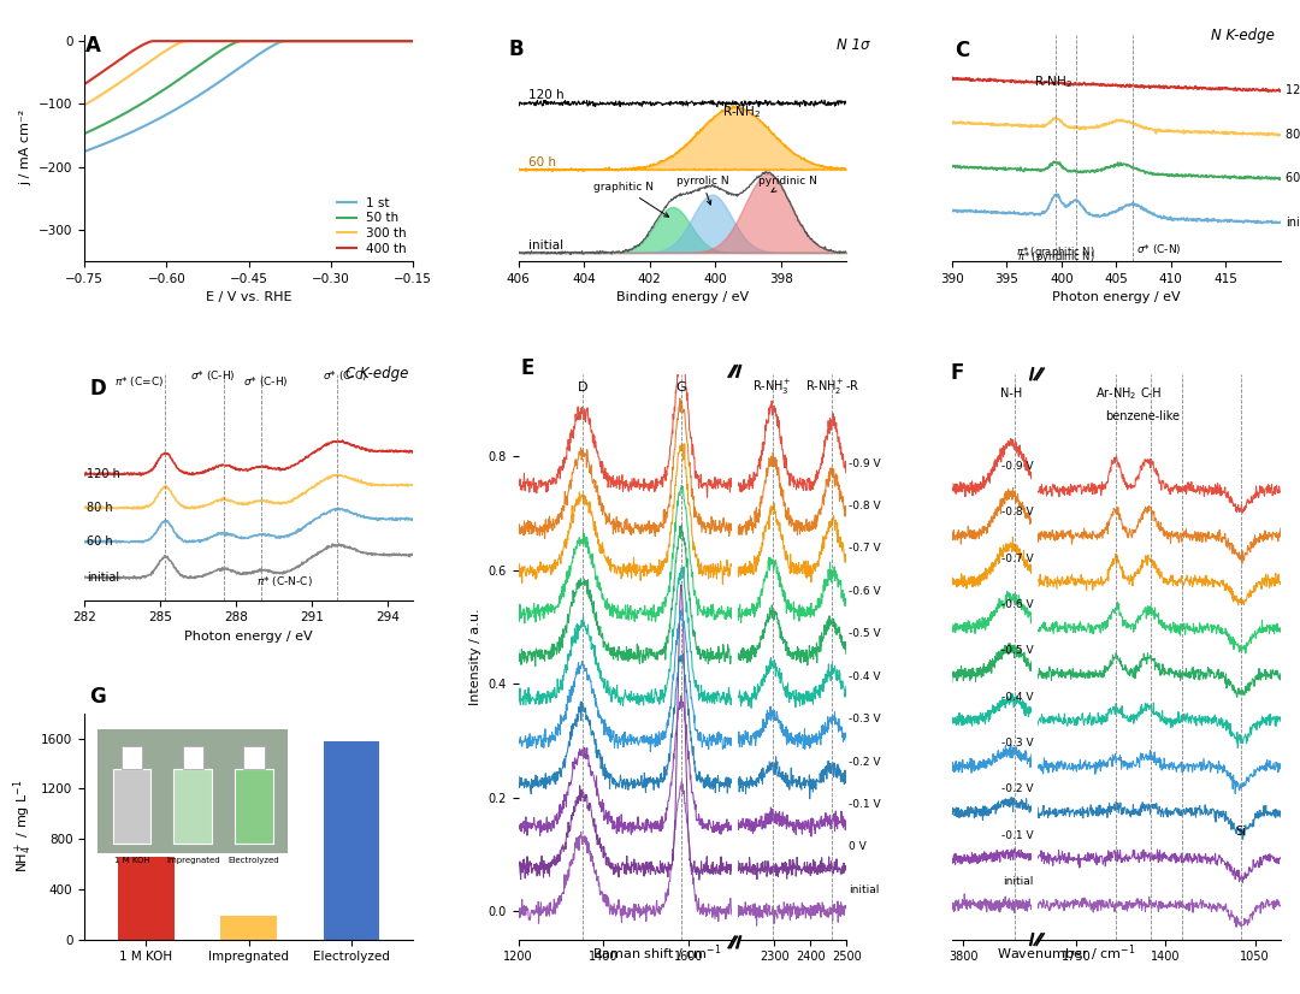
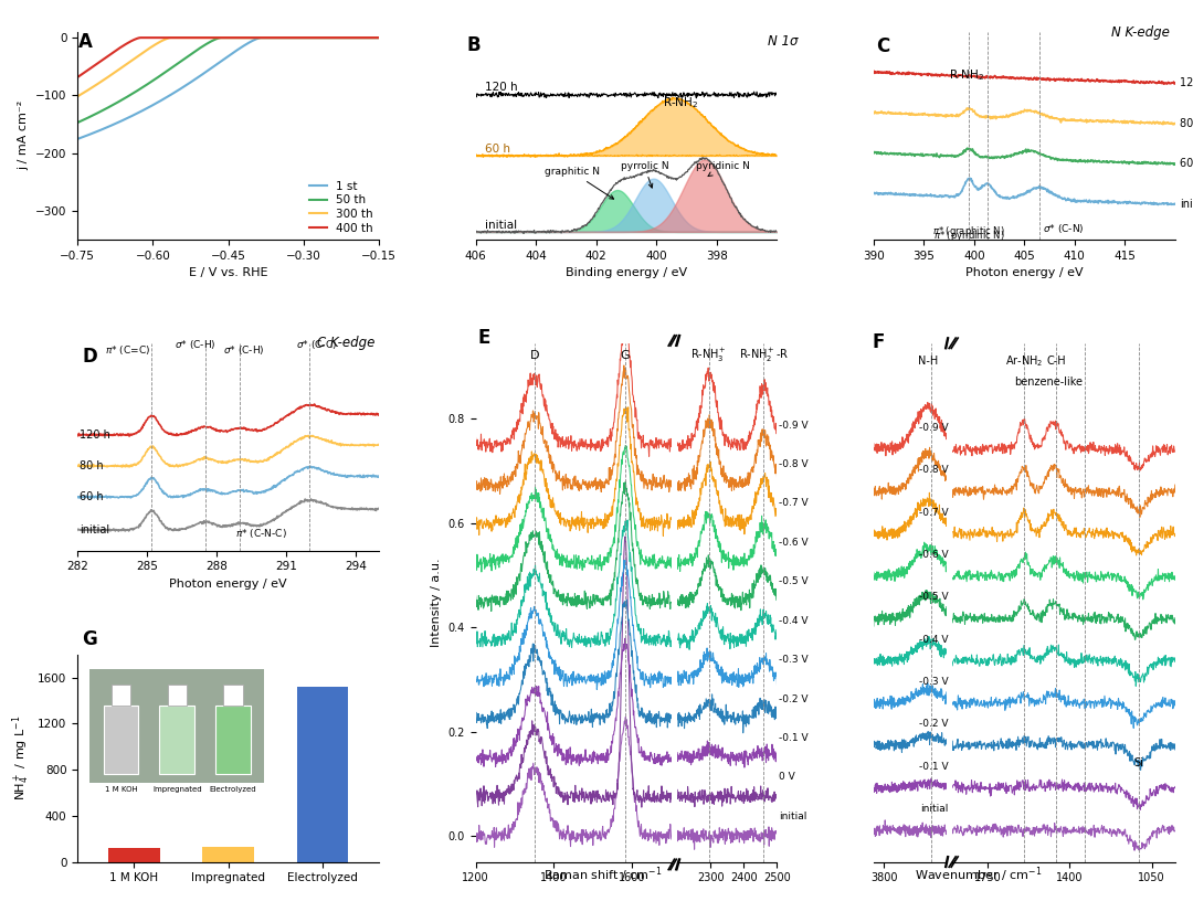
1 M KOH: 660 -> 120
Impregnated: 190 -> 130
Electrolyzed: 1580 -> 1520
